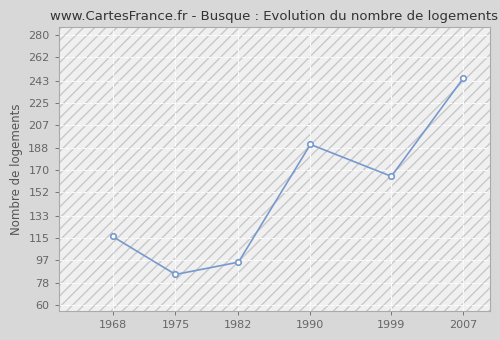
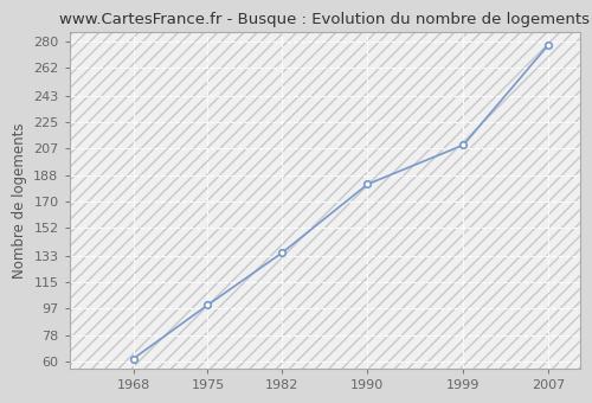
1968: 116 -> 62
1975: 85 -> 99
1982: 95 -> 135
1990: 191 -> 182
1999: 165 -> 209
2007: 245 -> 278
